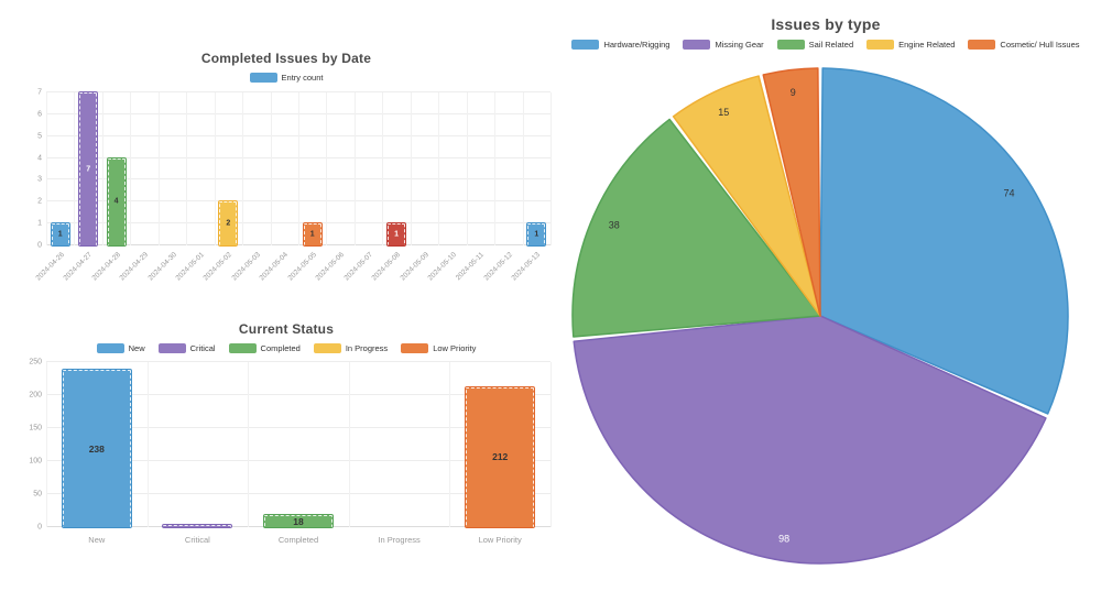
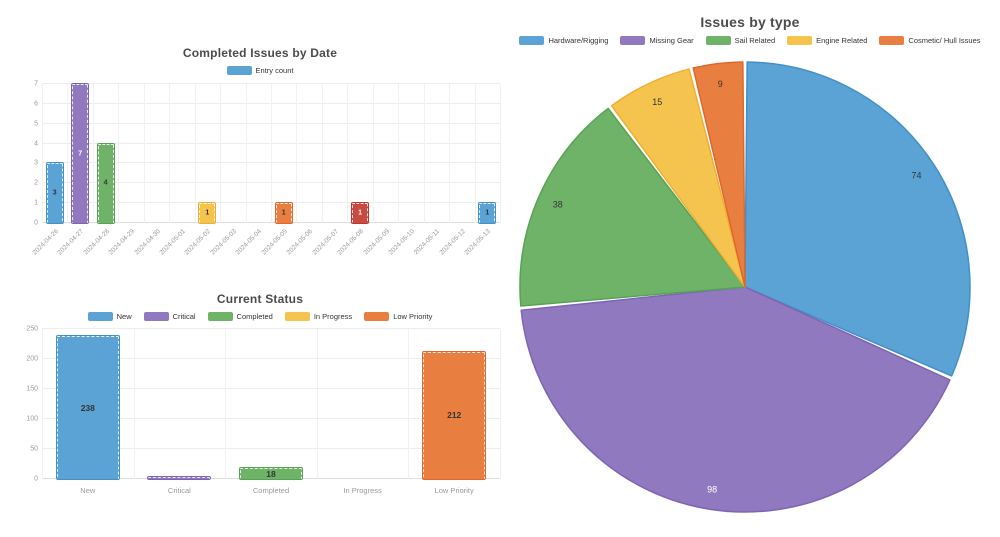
Completed Issues by Date/2024-04-26: 1 -> 3
Completed Issues by Date/2024-05-02: 2 -> 1
